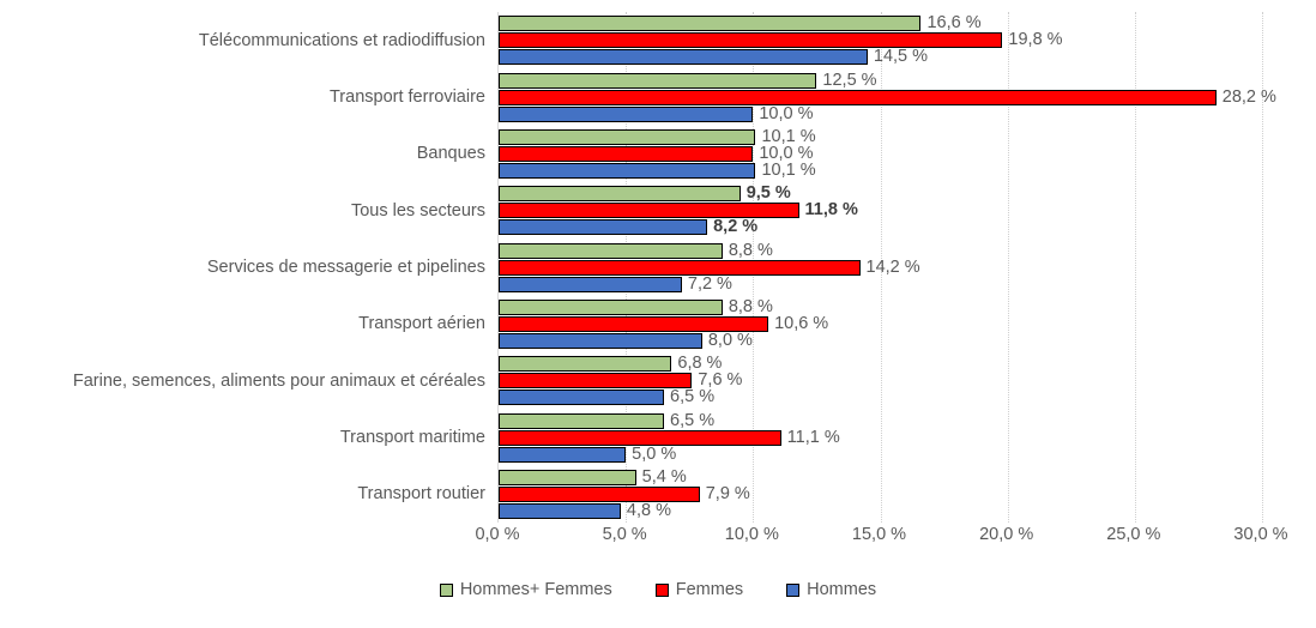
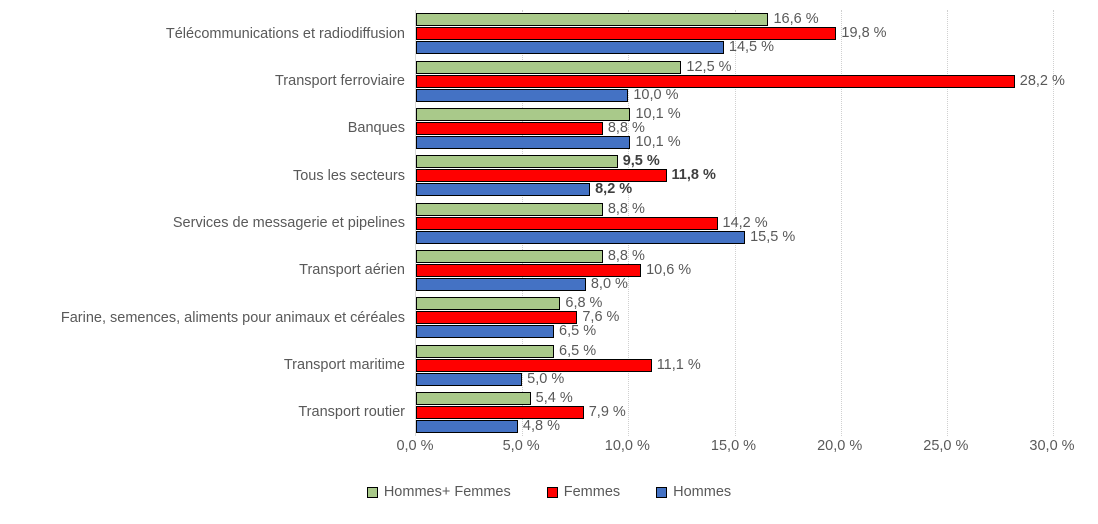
Femmes/Banques: 10,0 -> 8,8
Hommes/Services de messagerie et pipelines: 7,2 -> 15,5
